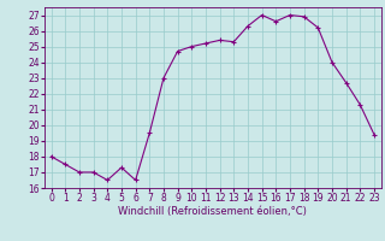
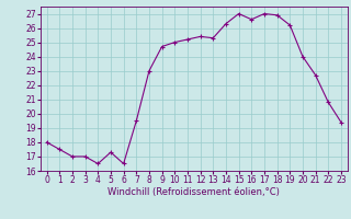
22: 21.3 -> 20.8
